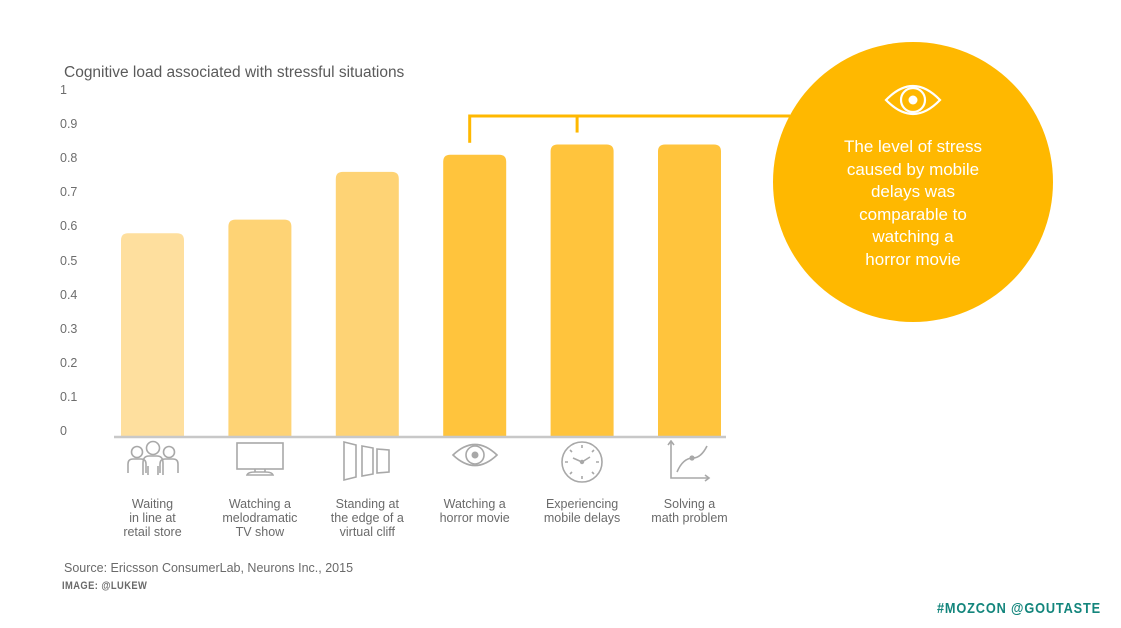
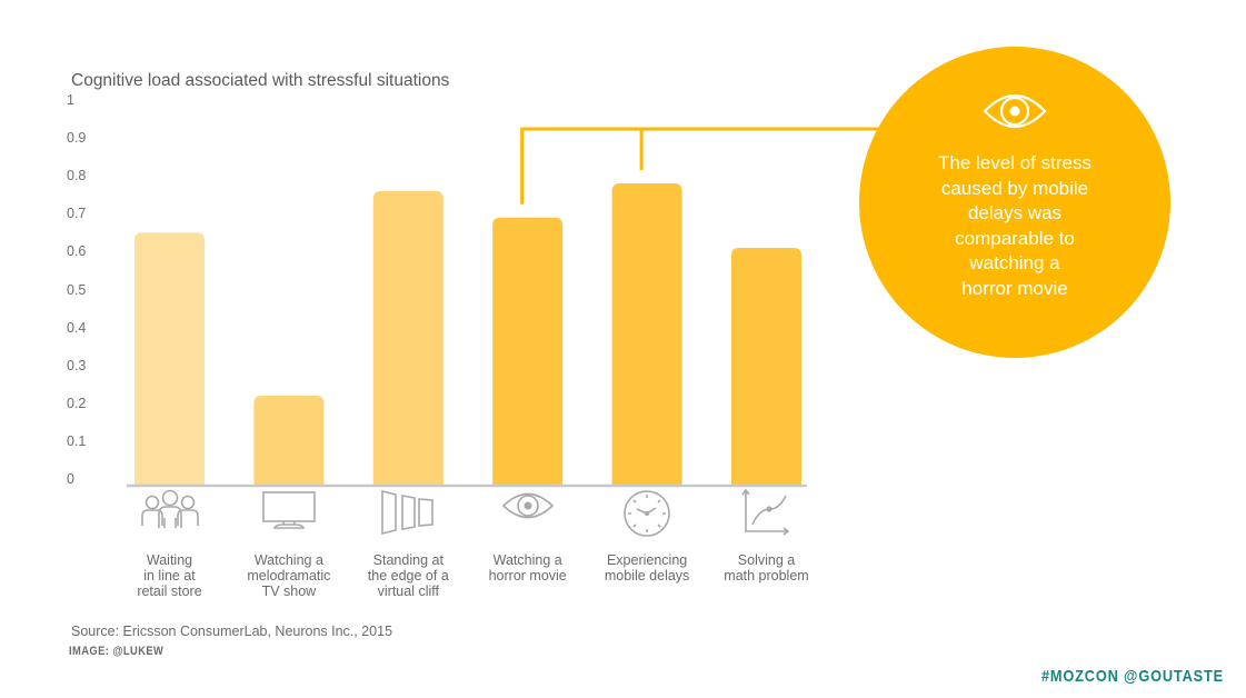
Waiting in line at retail store: 0.58 -> 0.65
Watching a melodramatic TV show: 0.62 -> 0.22
Watching a horror movie: 0.81 -> 0.69
Experiencing mobile delays: 0.84 -> 0.78
Solving a math problem: 0.84 -> 0.61
